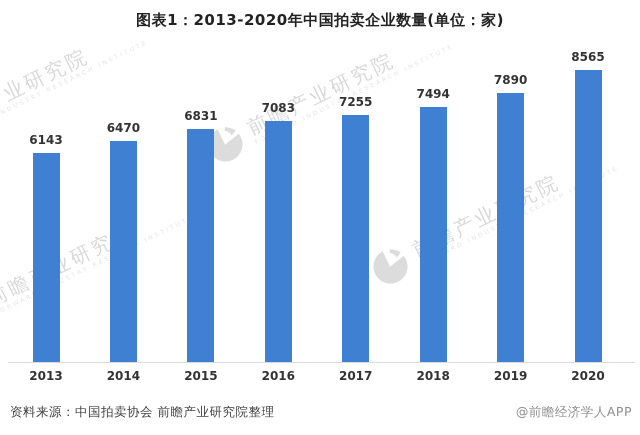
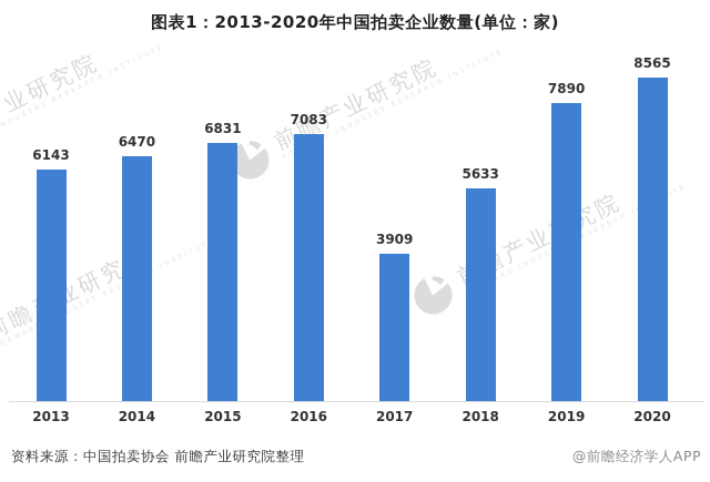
2017: 7255 -> 3909
2018: 7494 -> 5633
